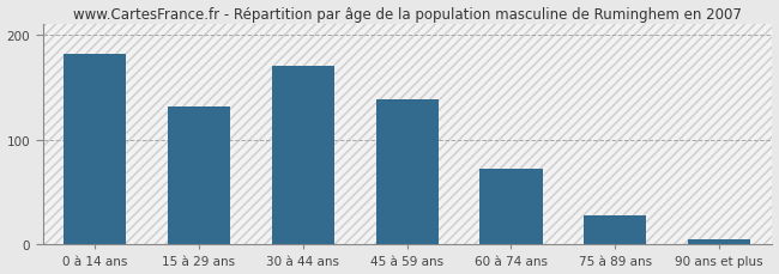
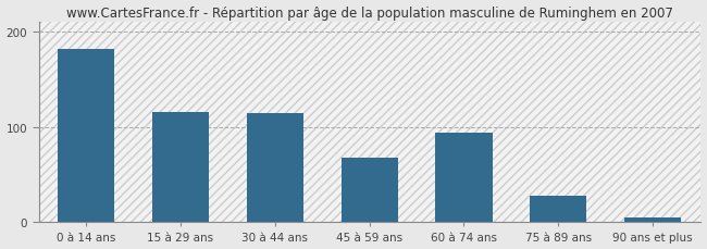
15 à 29 ans: 132 -> 116
30 à 44 ans: 170 -> 114
45 à 59 ans: 138 -> 68
60 à 74 ans: 72 -> 94
